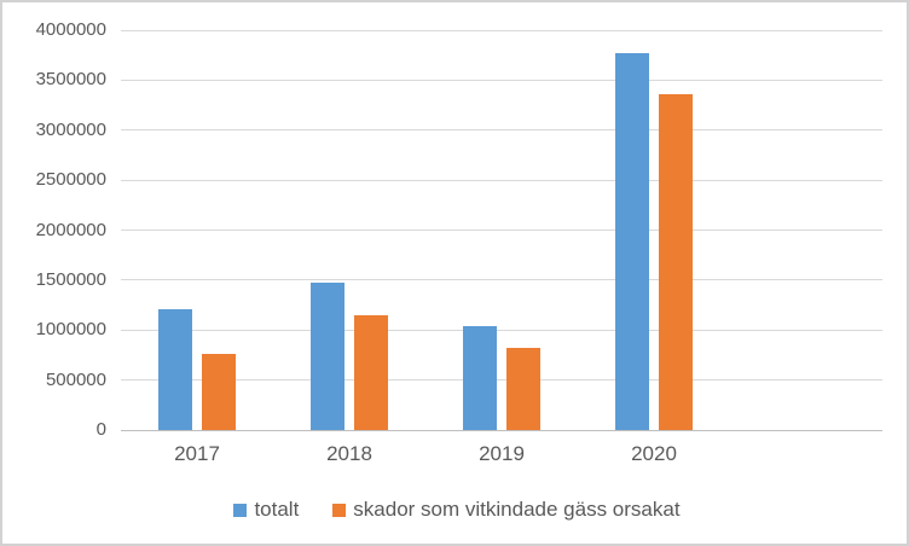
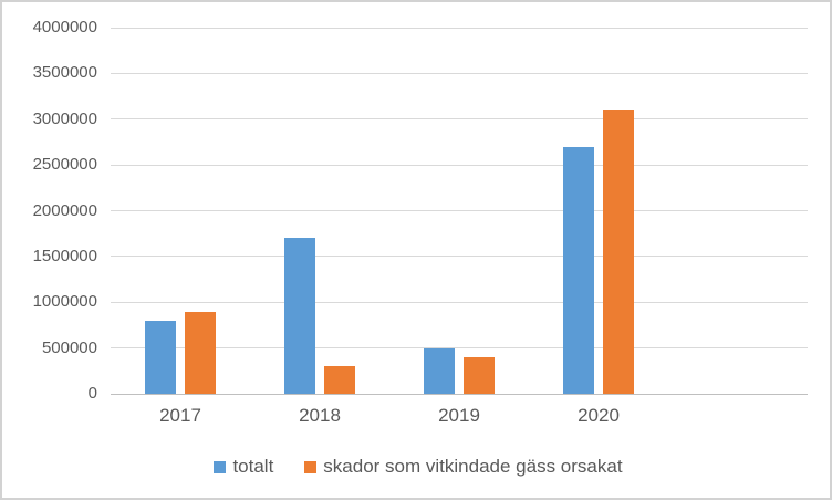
totalt/2017: 1200000 -> 800000
skador som vitkindade gäss orsakat/2017: 800000 -> 900000
totalt/2018: 1500000 -> 1700000
skador som vitkindade gäss orsakat/2018: 1200000 -> 300000
totalt/2019: 1000000 -> 500000
skador som vitkindade gäss orsakat/2019: 800000 -> 400000
totalt/2020: 3800000 -> 2700000
skador som vitkindade gäss orsakat/2020: 3400000 -> 3100000
